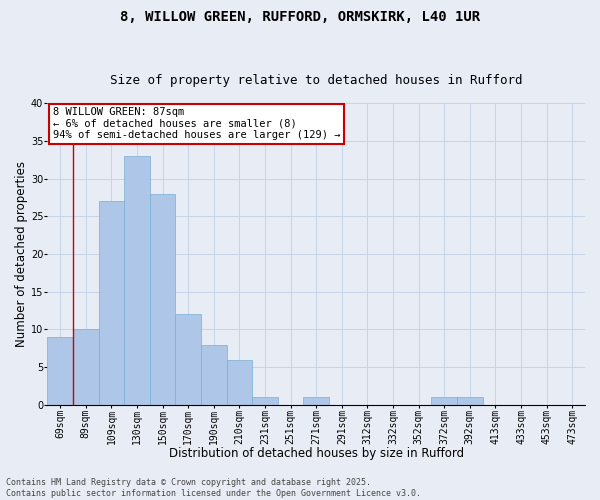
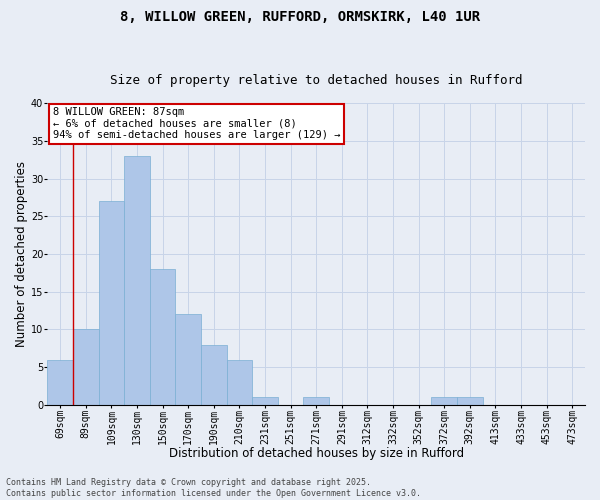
69sqm: 9 -> 6
150sqm: 28 -> 18
